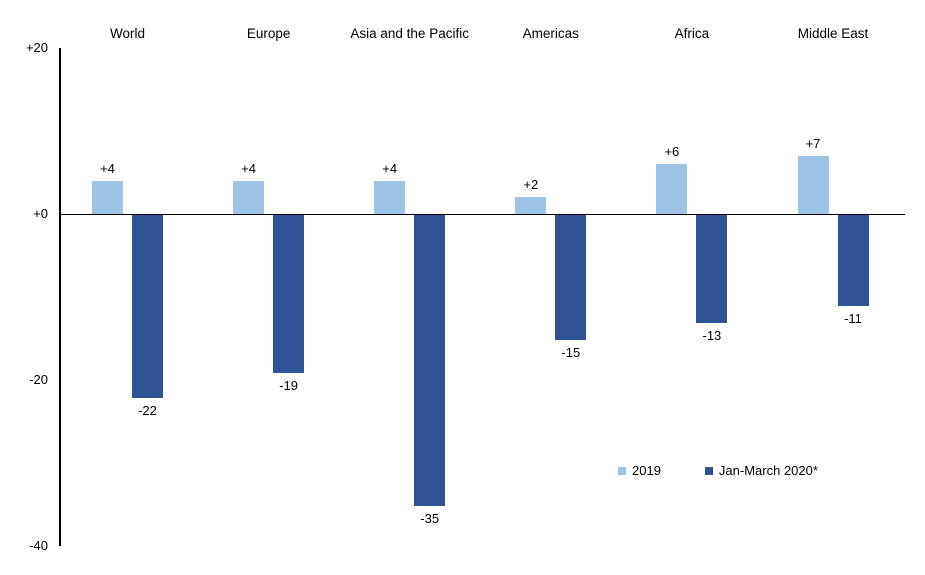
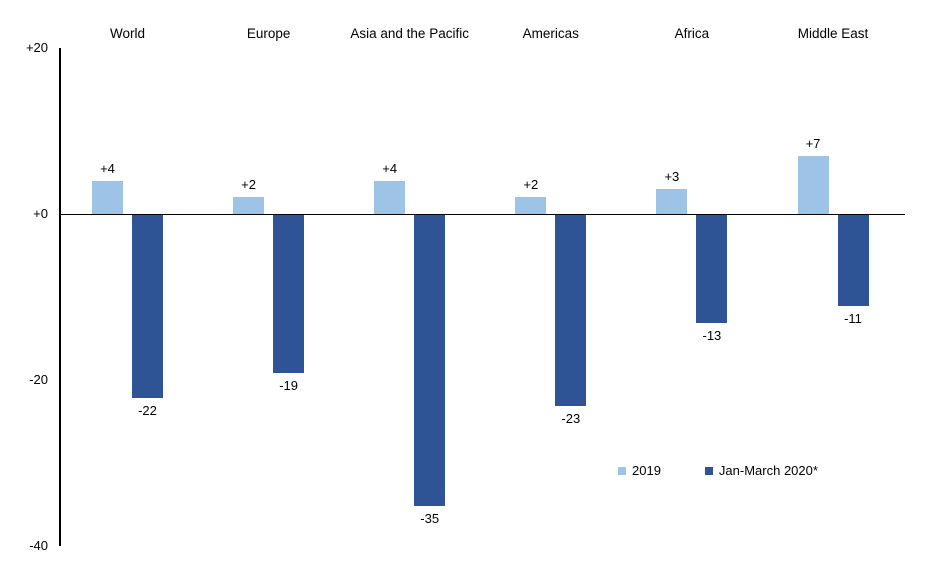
2019/Europe: +4 -> +2
Jan-March 2020*/Americas: -15 -> -23
2019/Africa: +6 -> +3
